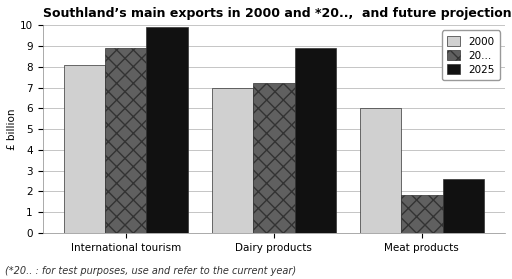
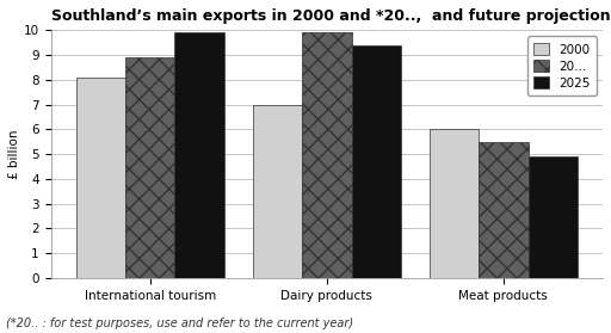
20.../Dairy products: 7.2 -> 9.9
2025/Dairy products: 8.9 -> 9.4
20.../Meat products: 1.8 -> 5.5
2025/Meat products: 2.6 -> 4.9
